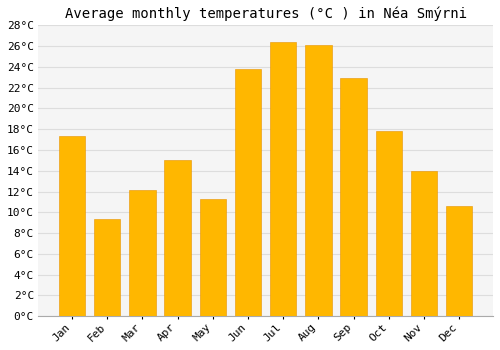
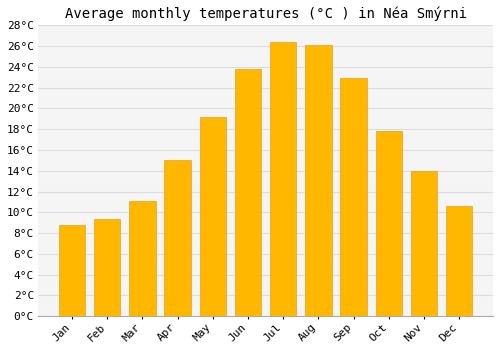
Jan: 17.3°C -> 8.8°C
Mar: 12.1°C -> 11.1°C
May: 11.3°C -> 19.2°C
